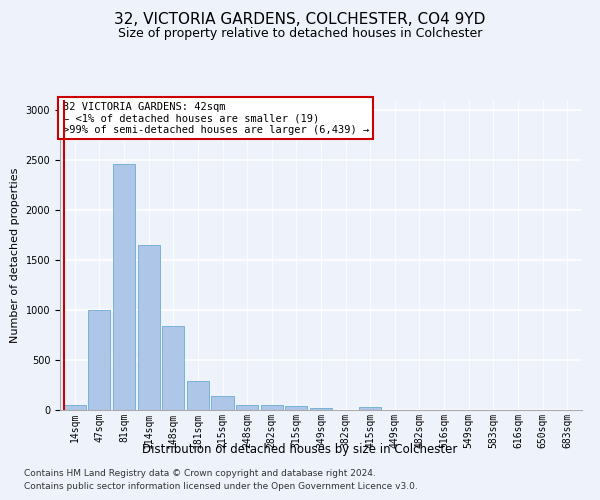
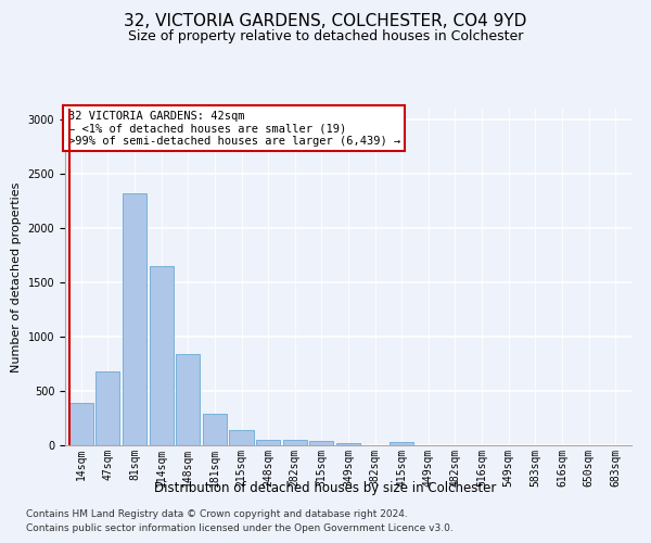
14sqm: 60 -> 390
47sqm: 1000 -> 680
81sqm: 2460 -> 2320
